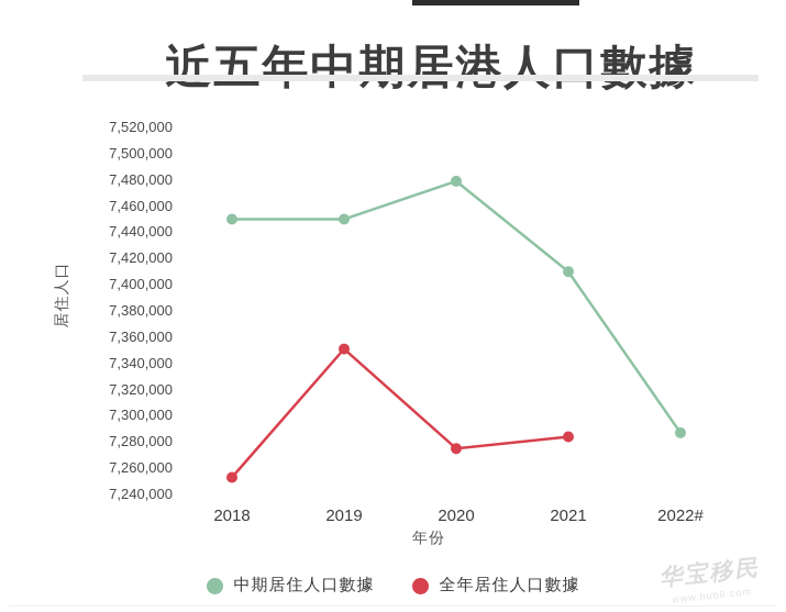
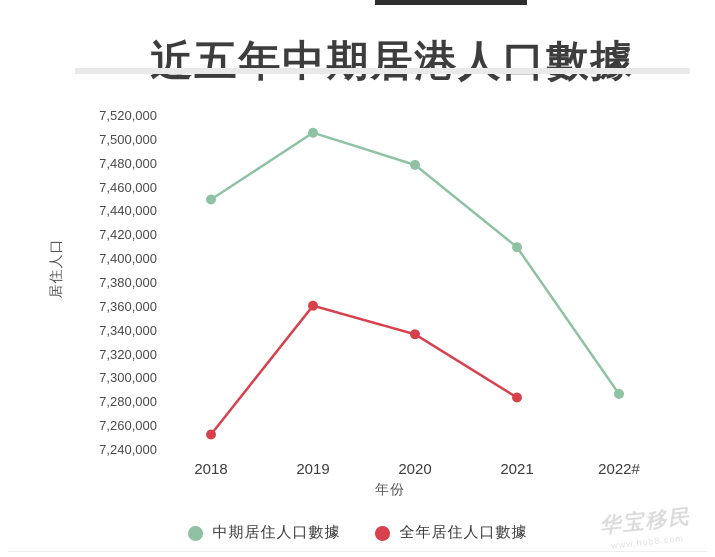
中期居住人口數據/2019: 7450000 -> 7506000
全年居住人口數據/2019: 7351000 -> 7361000
全年居住人口數據/2020: 7275000 -> 7337000
